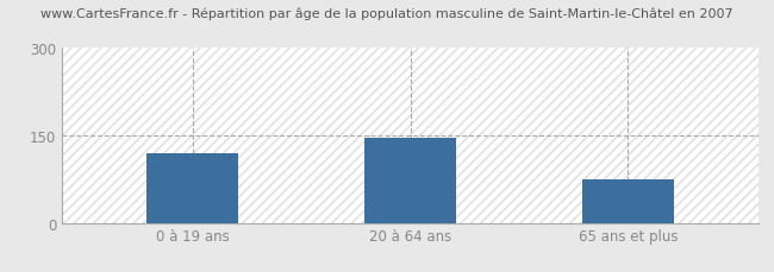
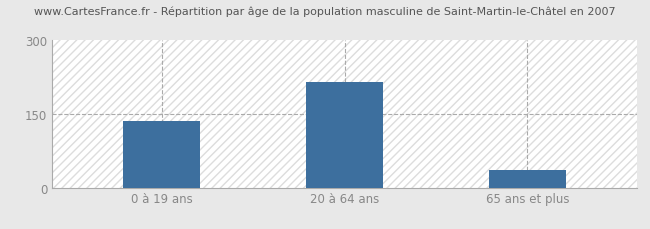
0 à 19 ans: 120 -> 135
20 à 64 ans: 145 -> 215
65 ans et plus: 75 -> 35
